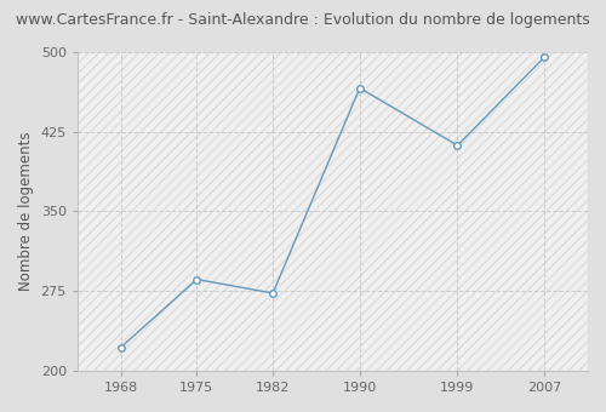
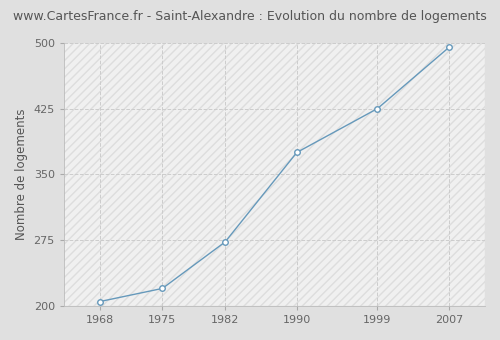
1968: 222 -> 205
1975: 286 -> 220
1990: 466 -> 375
1999: 412 -> 425
